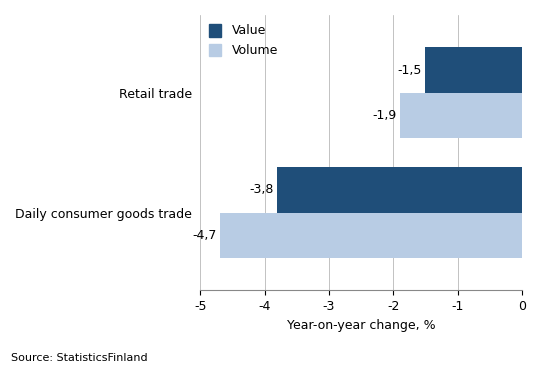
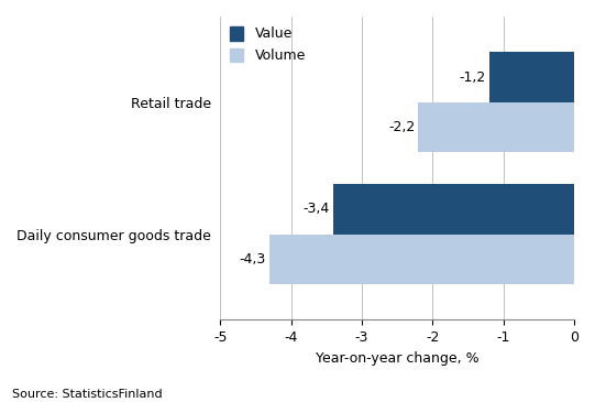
Value/Retail trade: -1,5 -> -1,2
Volume/Retail trade: -1,9 -> -2,2
Value/Daily consumer goods trade: -3,8 -> -3,4
Volume/Daily consumer goods trade: -4,7 -> -4,3
